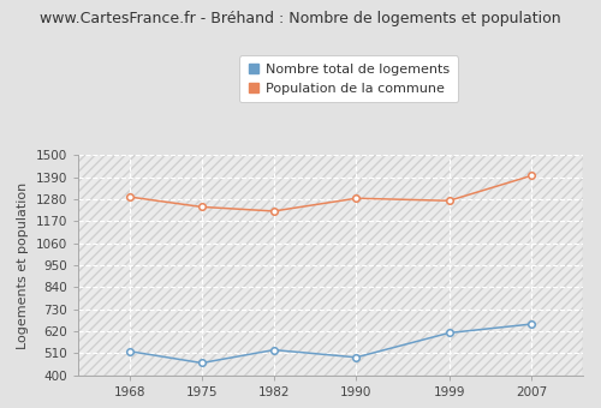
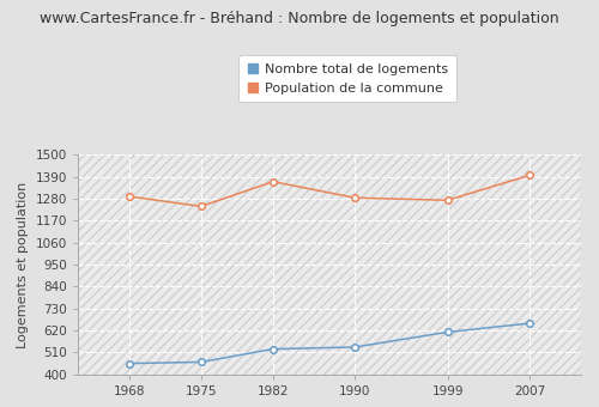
Nombre total de logements/1968: 520 -> 460
Population de la commune/1982: 1220 -> 1360
Nombre total de logements/1990: 490 -> 540
